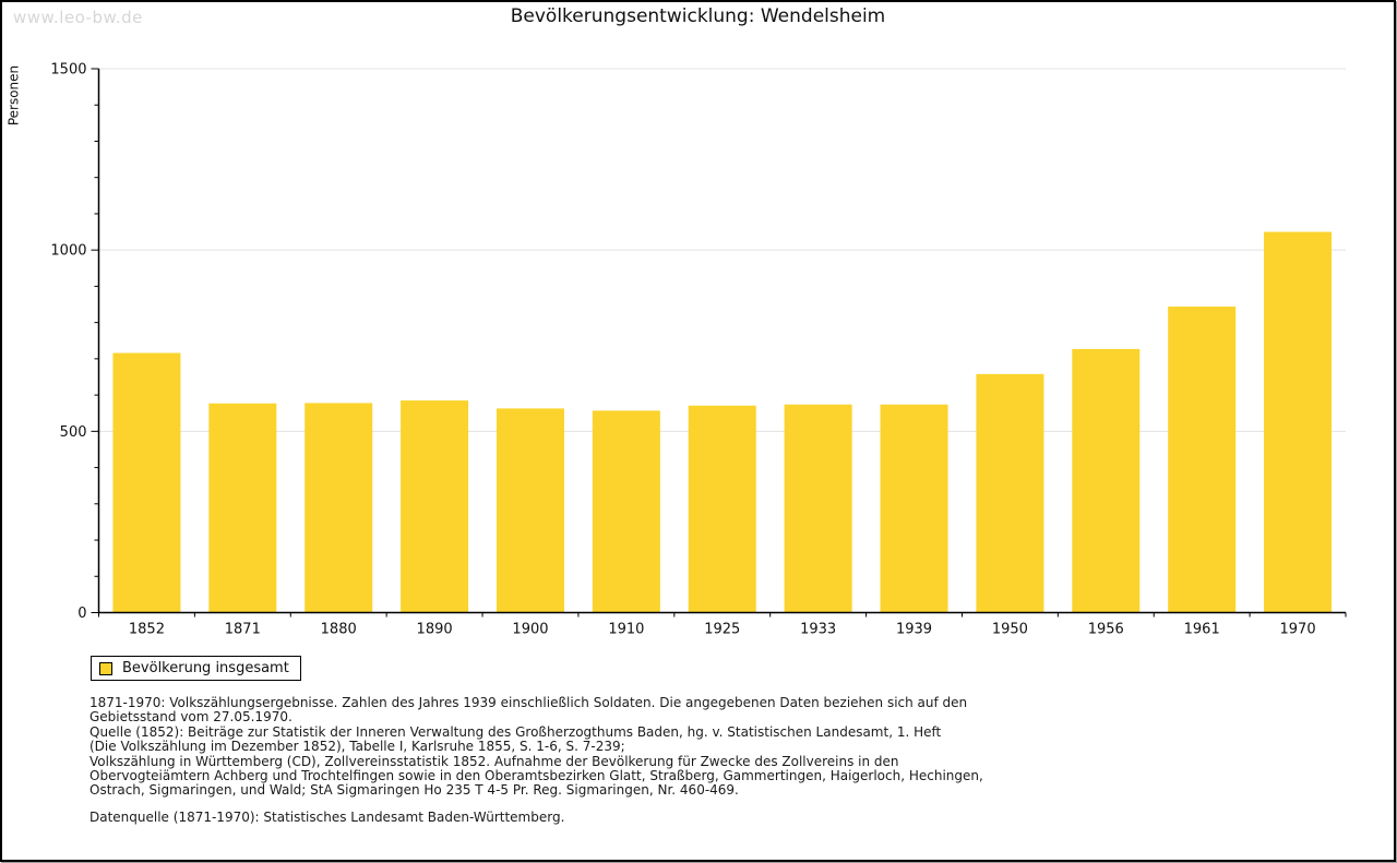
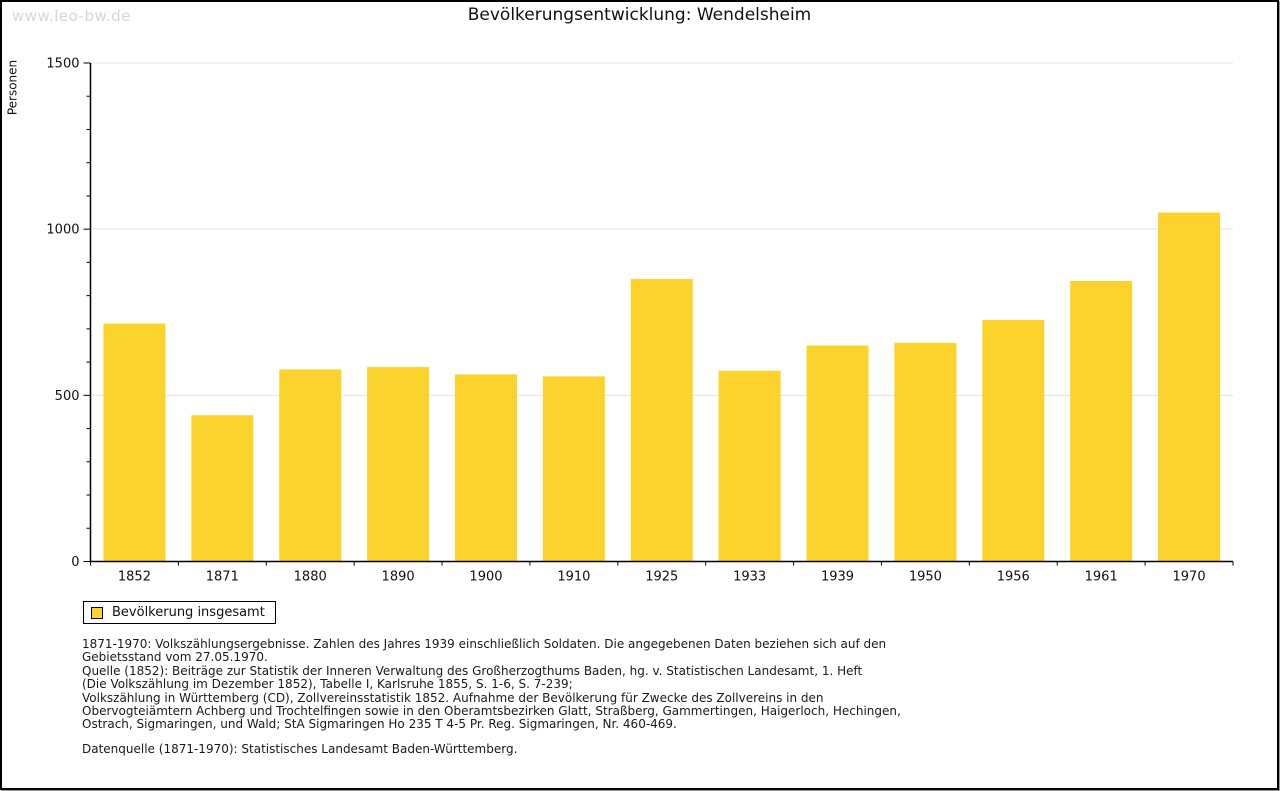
1871: 580 -> 440
1925: 570 -> 850
1939: 570 -> 650
